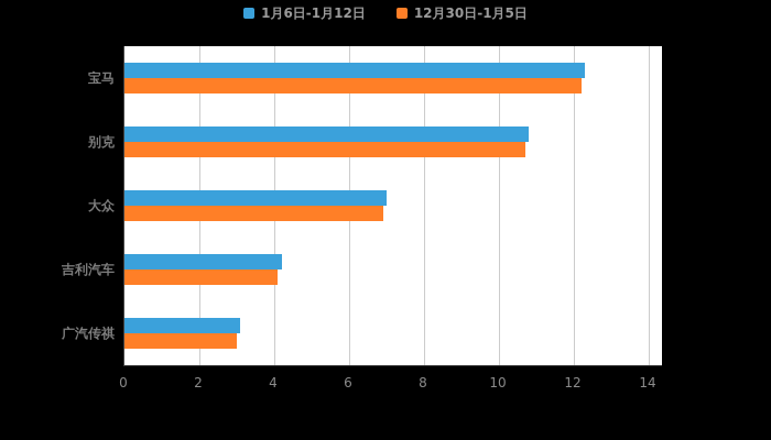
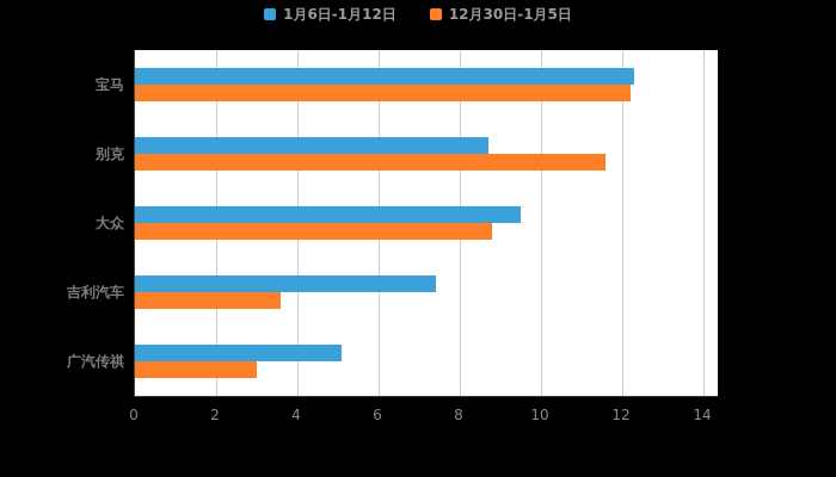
1月6日-1月12日/别克: 10.8 -> 8.7
12月30日-1月5日/别克: 10.7 -> 11.6
1月6日-1月12日/大众: 7.0 -> 9.5
12月30日-1月5日/大众: 6.9 -> 8.8
1月6日-1月12日/吉利汽车: 4.2 -> 7.4
12月30日-1月5日/吉利汽车: 4.1 -> 3.6
1月6日-1月12日/广汽传祺: 3.1 -> 5.1
